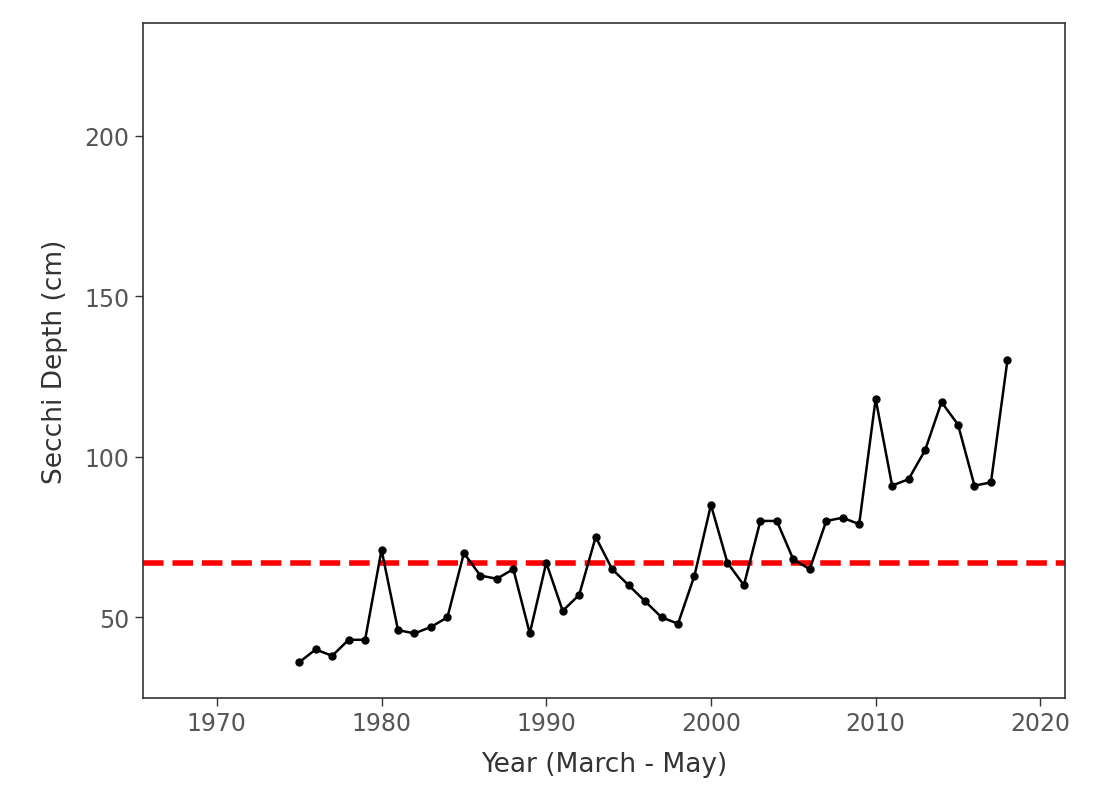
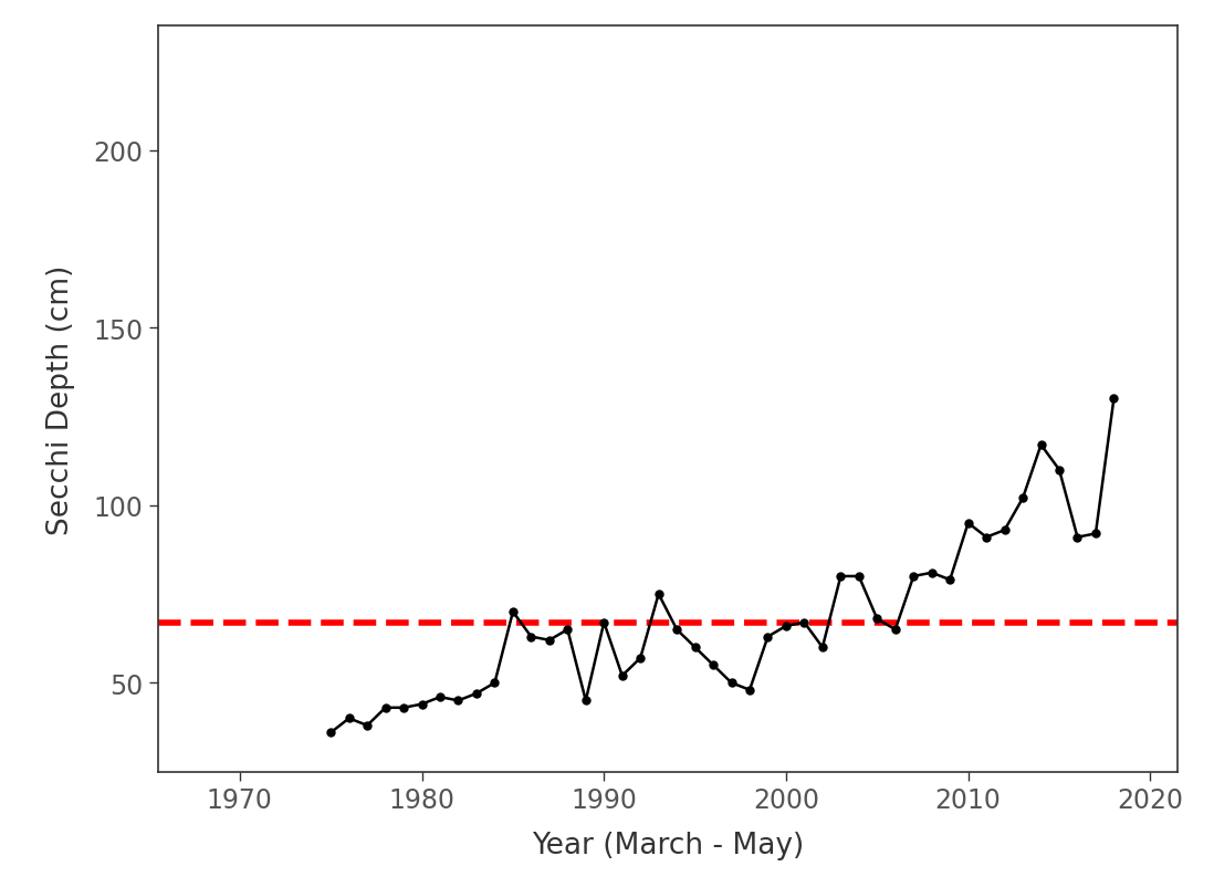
1980: 71 -> 44
2000: 85 -> 66
2010: 118 -> 95
